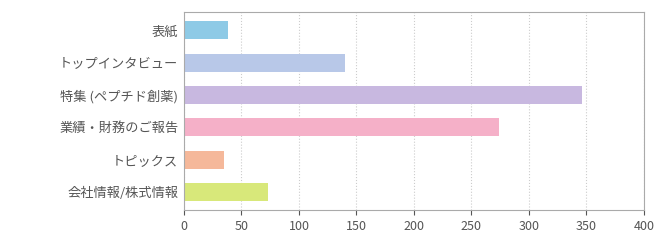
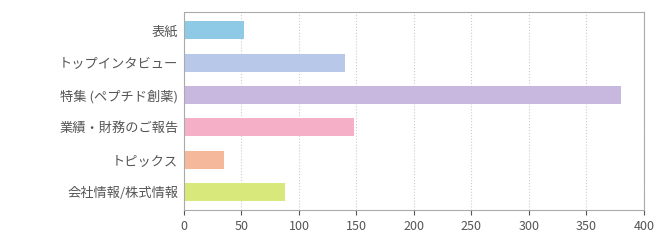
表紙: 38 -> 52
特集 (ペプチド創薬): 346 -> 380
業績・財務のご報告: 274 -> 148
会社情報/株式情報: 73 -> 88
